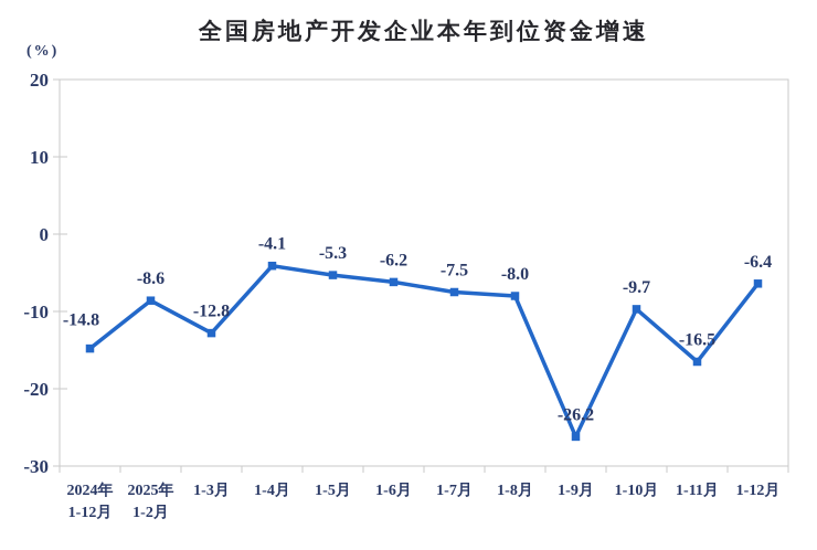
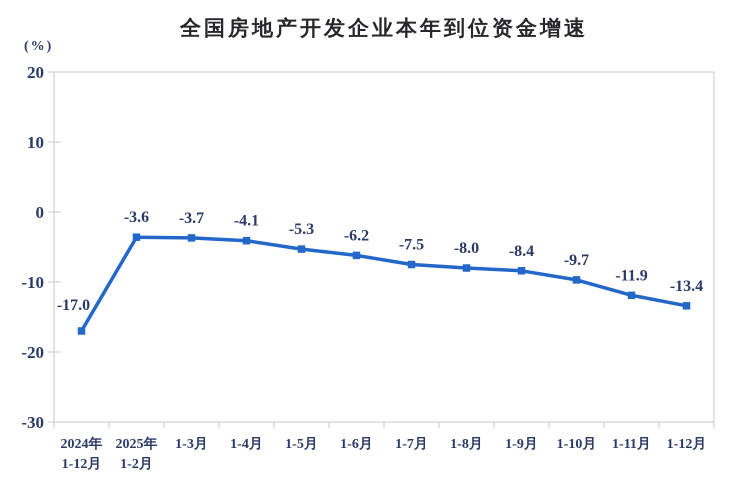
2024年 1-12月: -14.8 -> -17.0
2025年 1-2月: -8.6 -> -3.6
1-3月: -12.8 -> -3.7
1-9月: -26.2 -> -8.4
1-11月: -16.5 -> -11.9
1-12月: -6.4 -> -13.4
